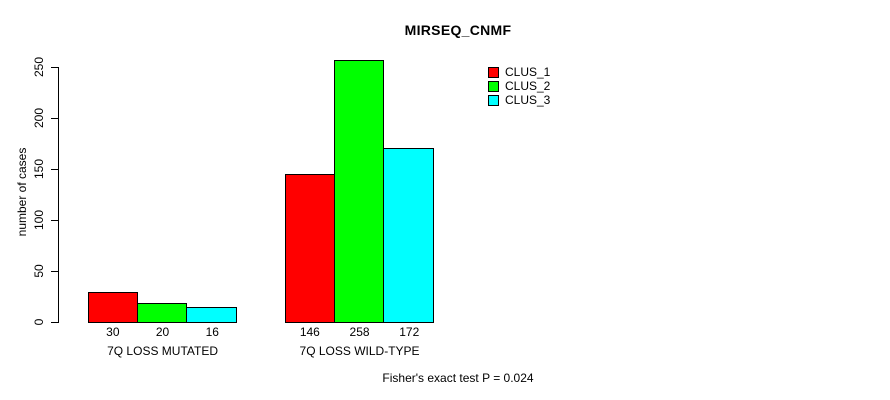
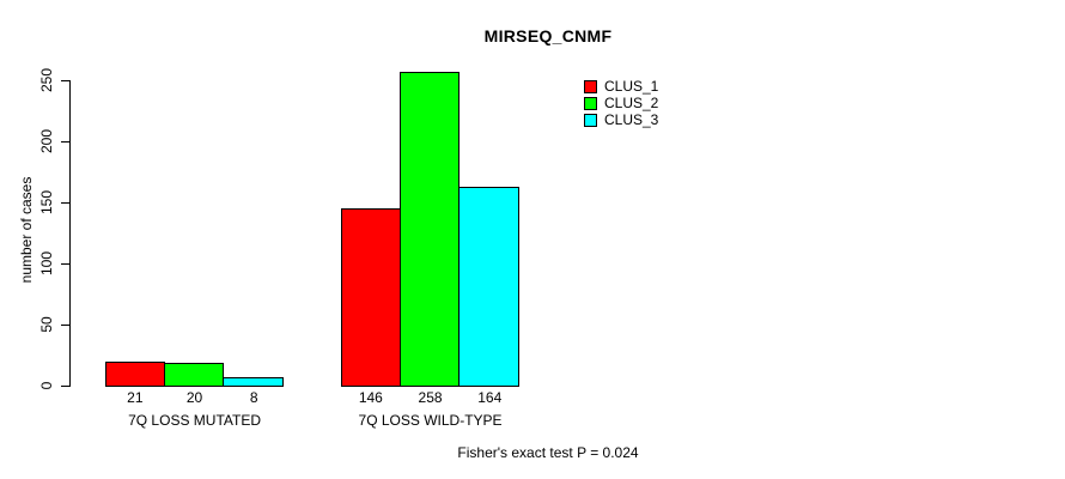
CLUS_1/7Q LOSS MUTATED: 30 -> 21
CLUS_3/7Q LOSS MUTATED: 16 -> 8
CLUS_3/7Q LOSS WILD-TYPE: 172 -> 164
